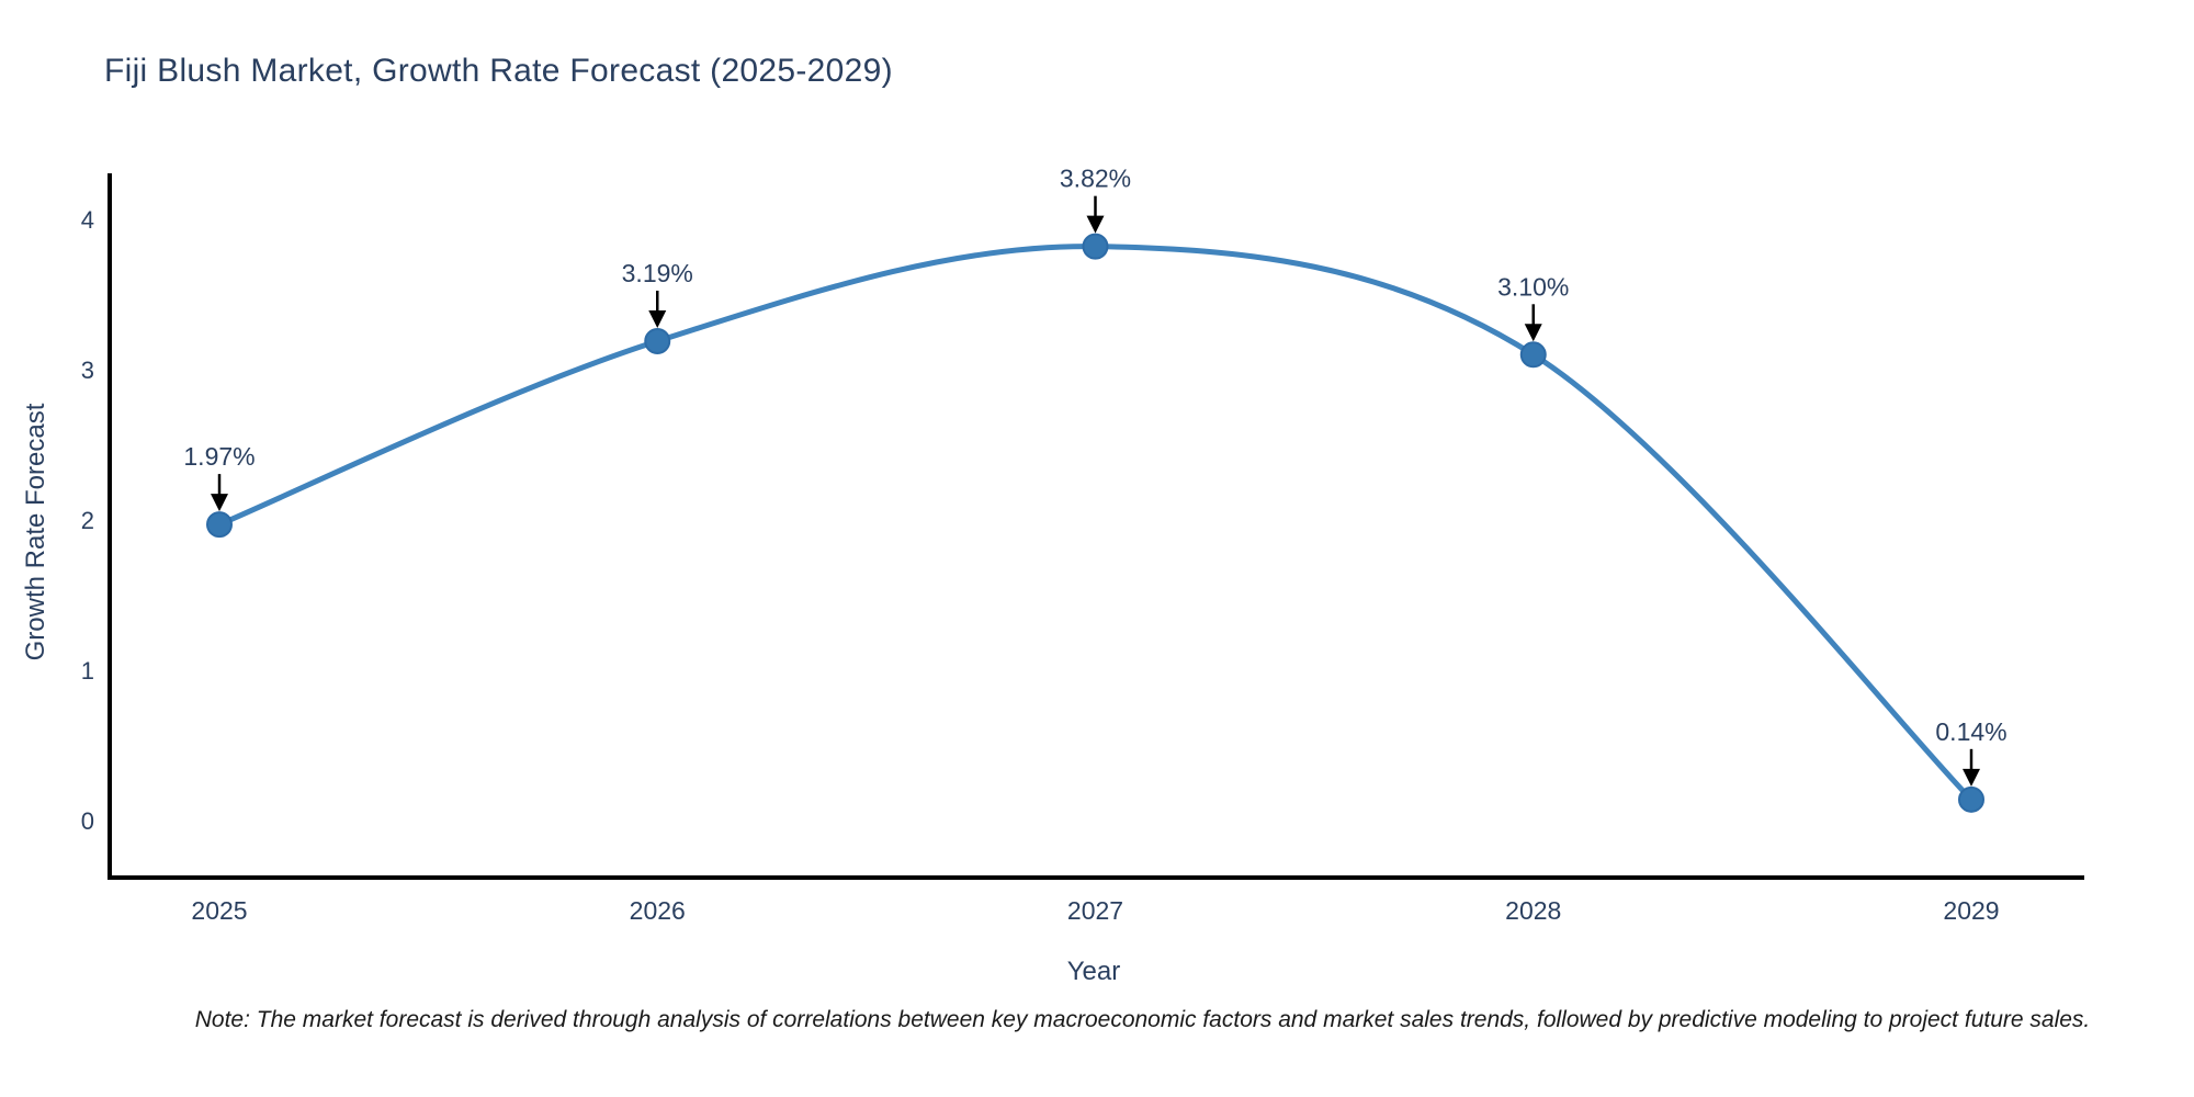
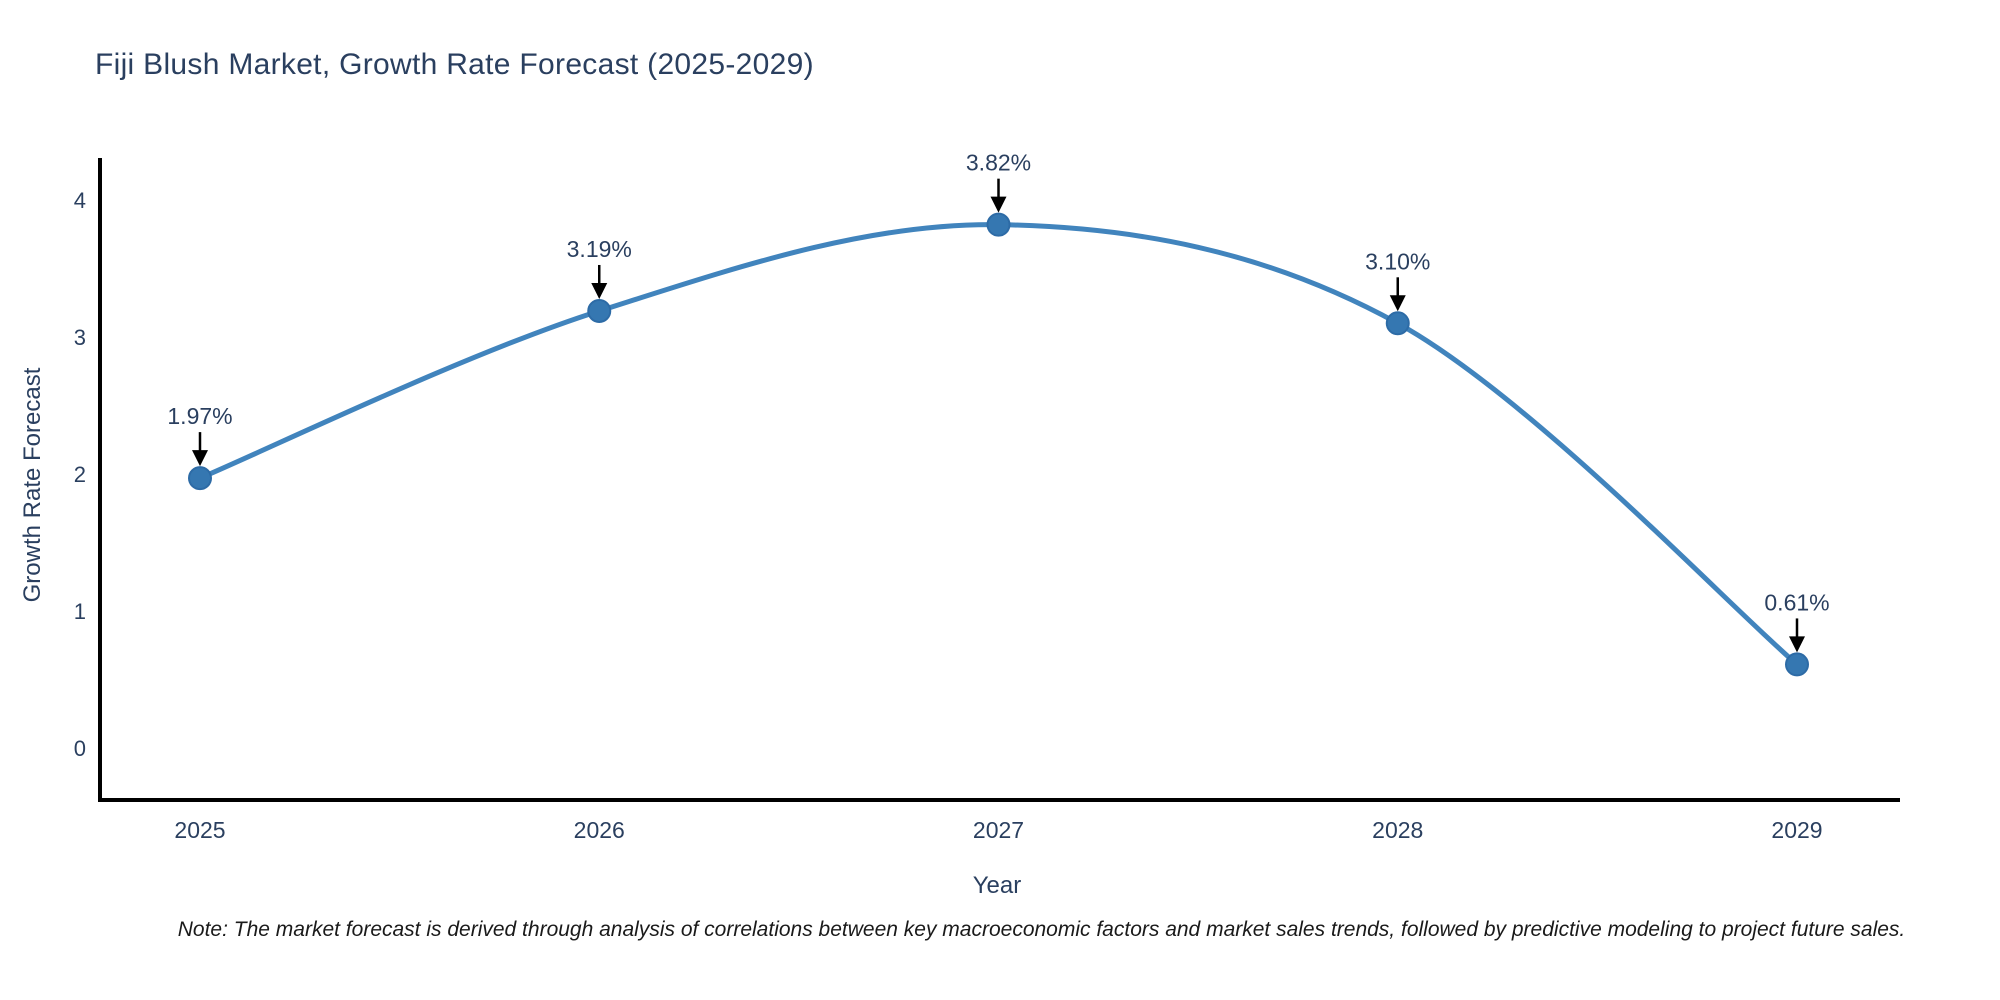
2029: 0.14% -> 0.61%
